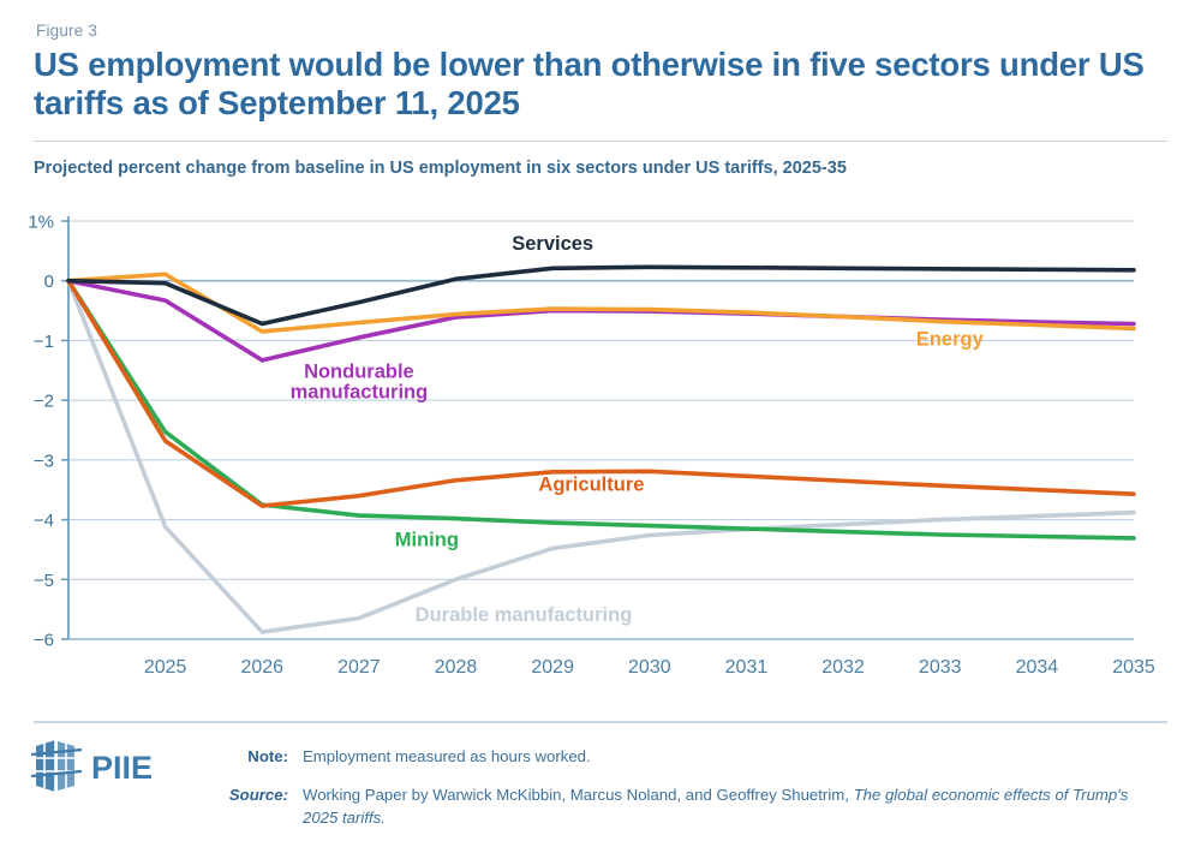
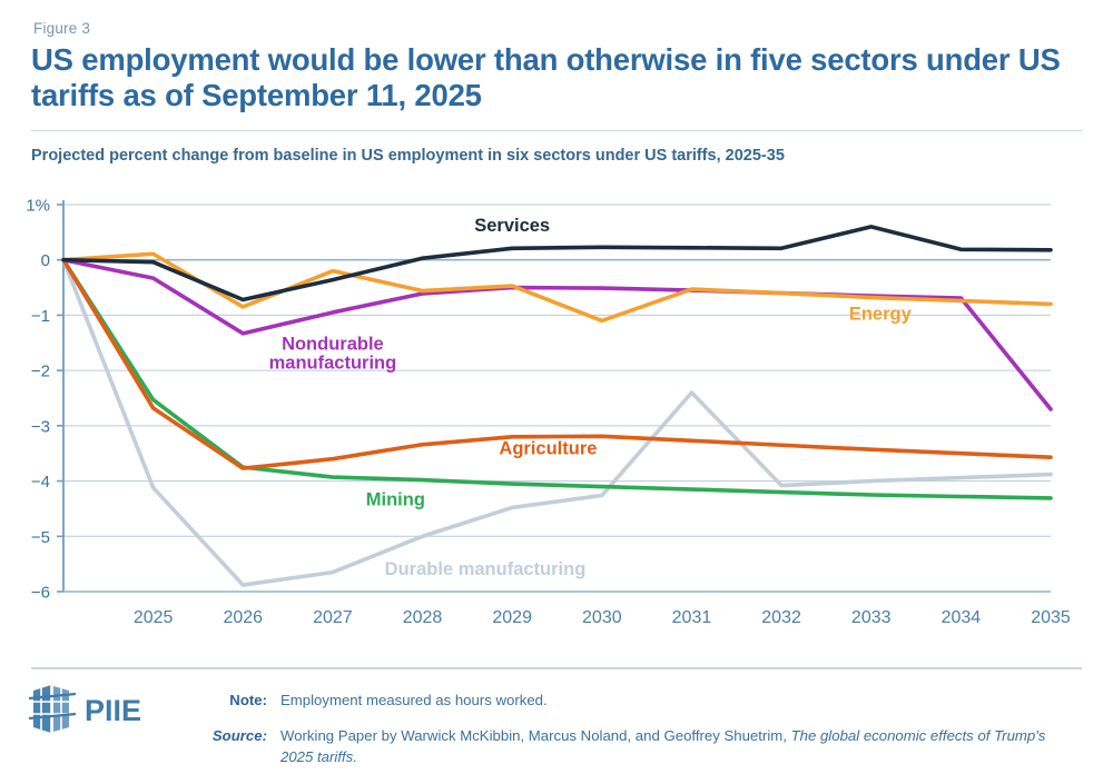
Energy/2027: -0.7% -> -0.2%
Energy/2030: -0.5% -> -1.1%
Durable manufacturing/2031: -4.2% -> -2.4%
Services/2033: 0.2% -> 0.6%
Nondurable manufacturing/2035: -0.7% -> -2.7%
